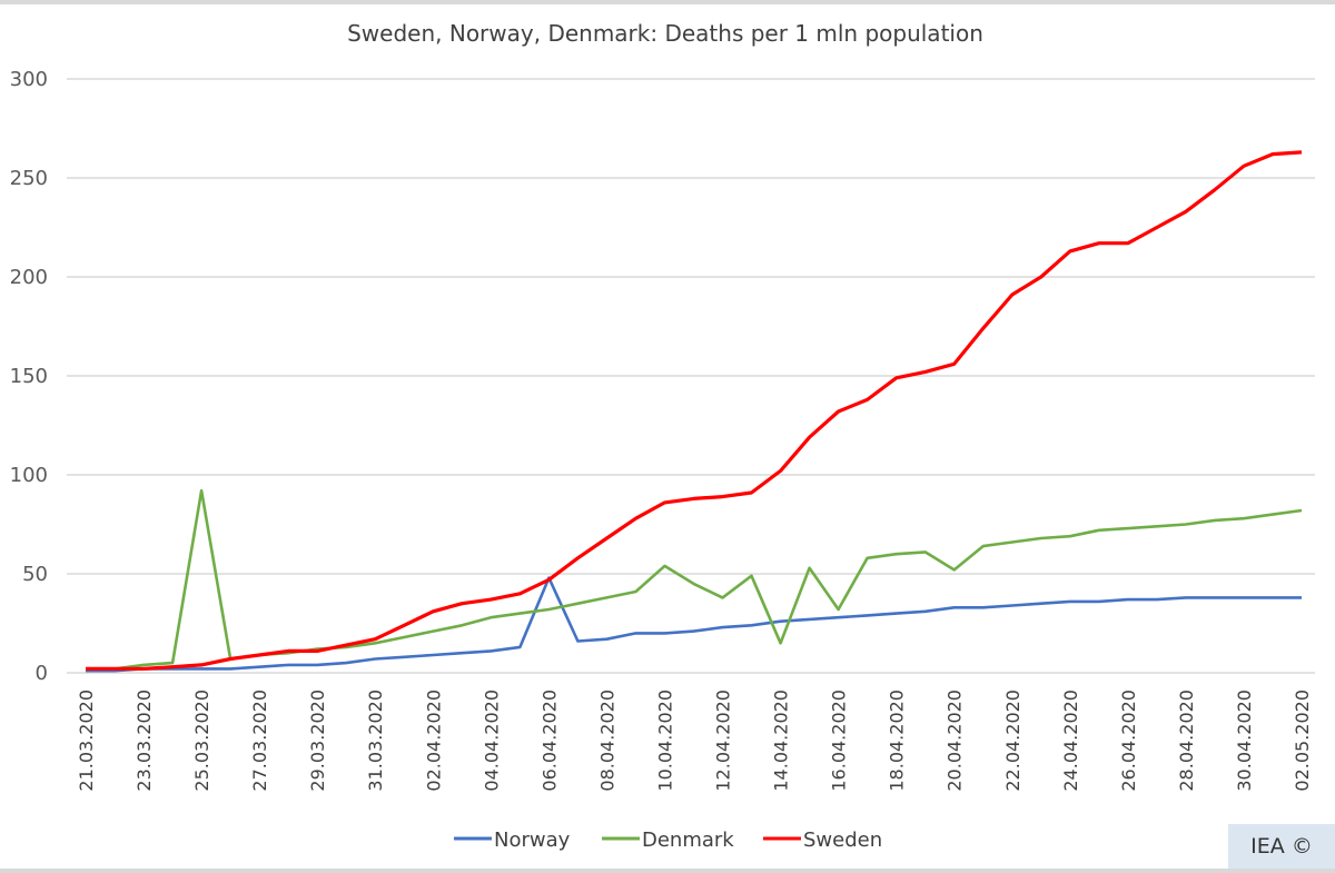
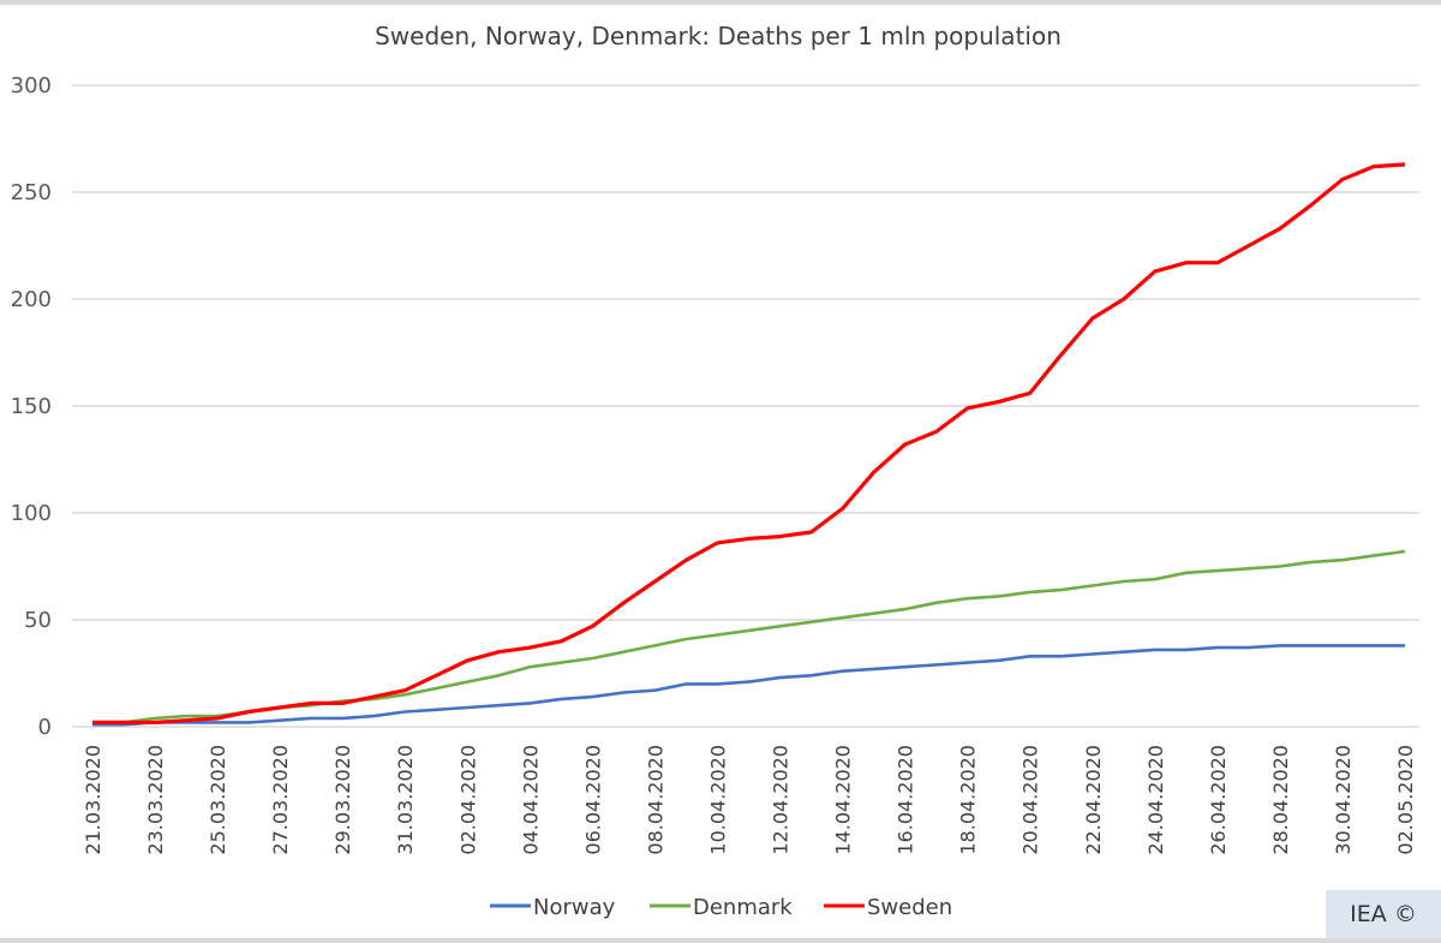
Denmark/25.03.2020: 92 -> 5
Norway/06.04.2020: 48 -> 14
Denmark/10.04.2020: 54 -> 43
Denmark/12.04.2020: 38 -> 47
Denmark/14.04.2020: 15 -> 51
Denmark/16.04.2020: 32 -> 55
Denmark/20.04.2020: 52 -> 63
